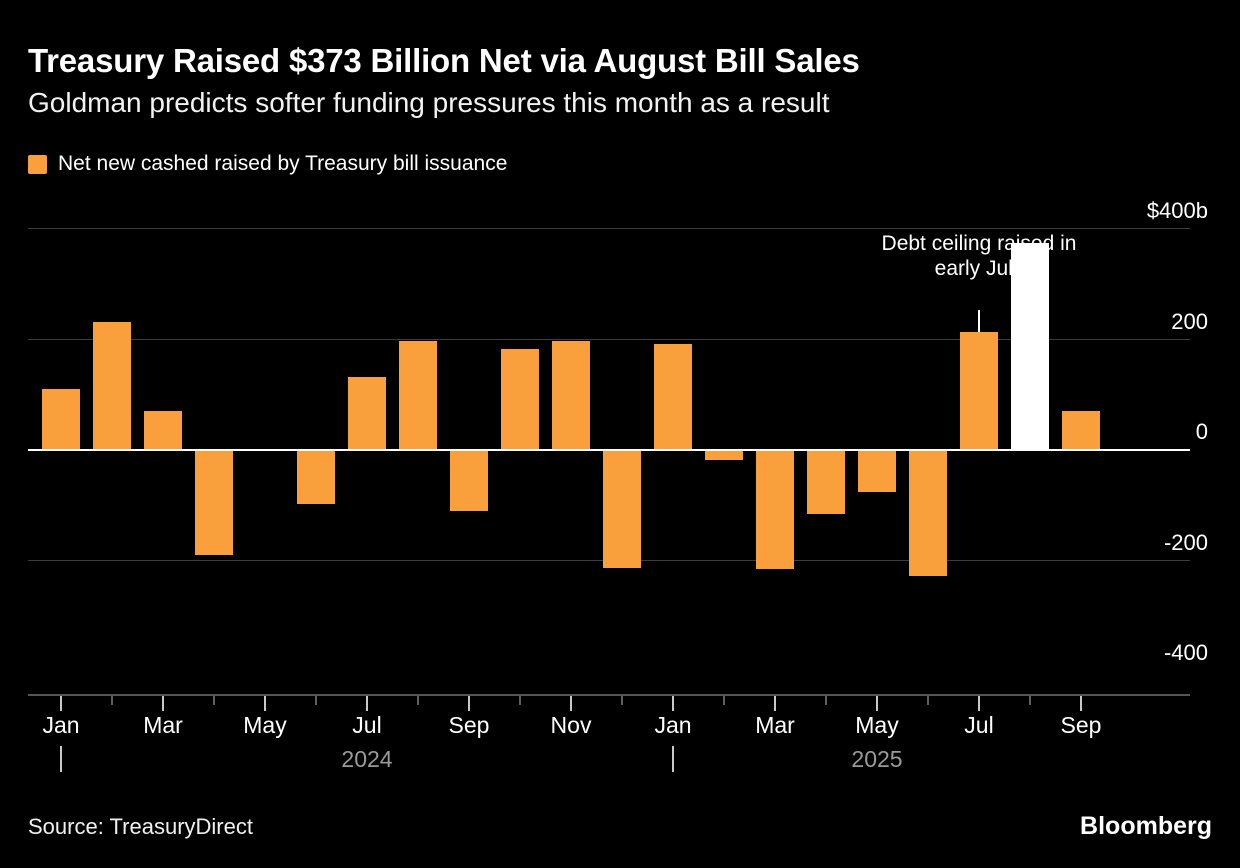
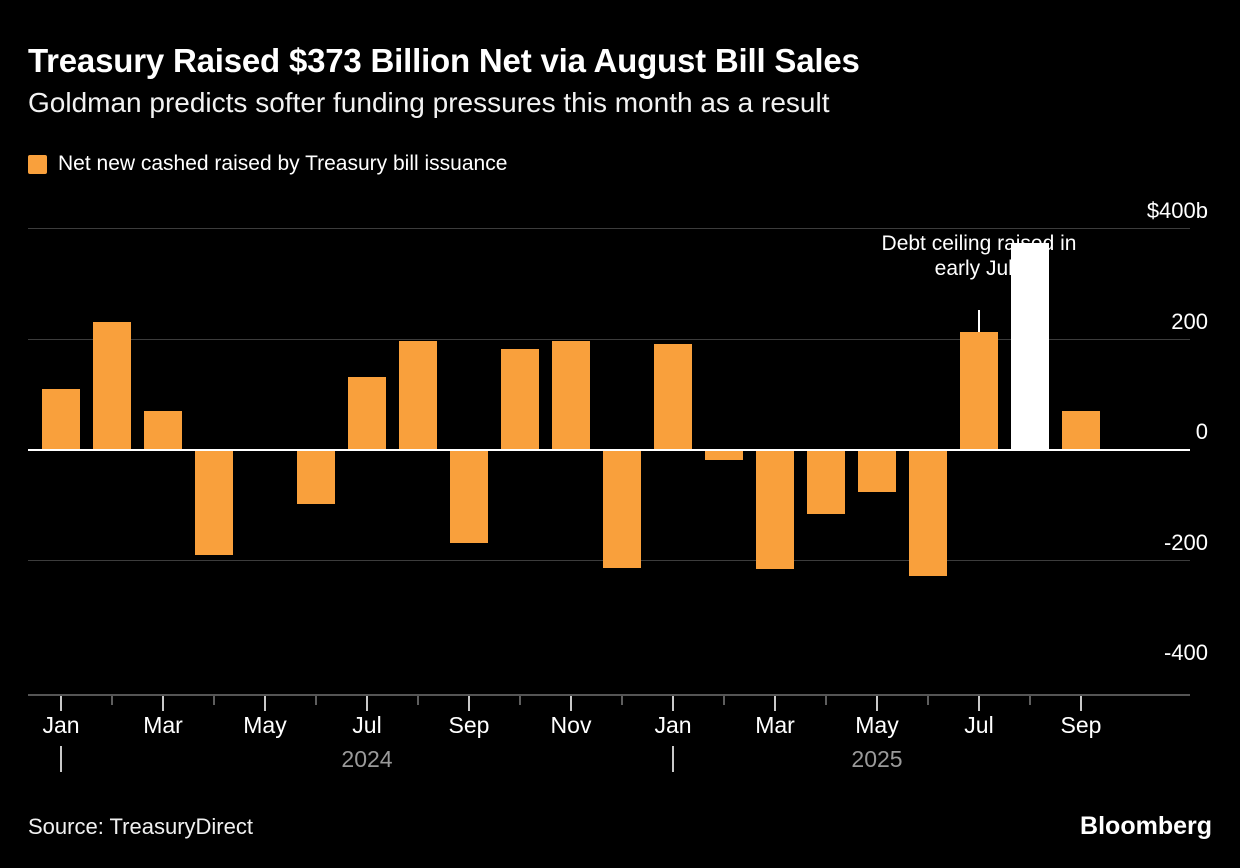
Sep 2024: -$110b -> -$170b
